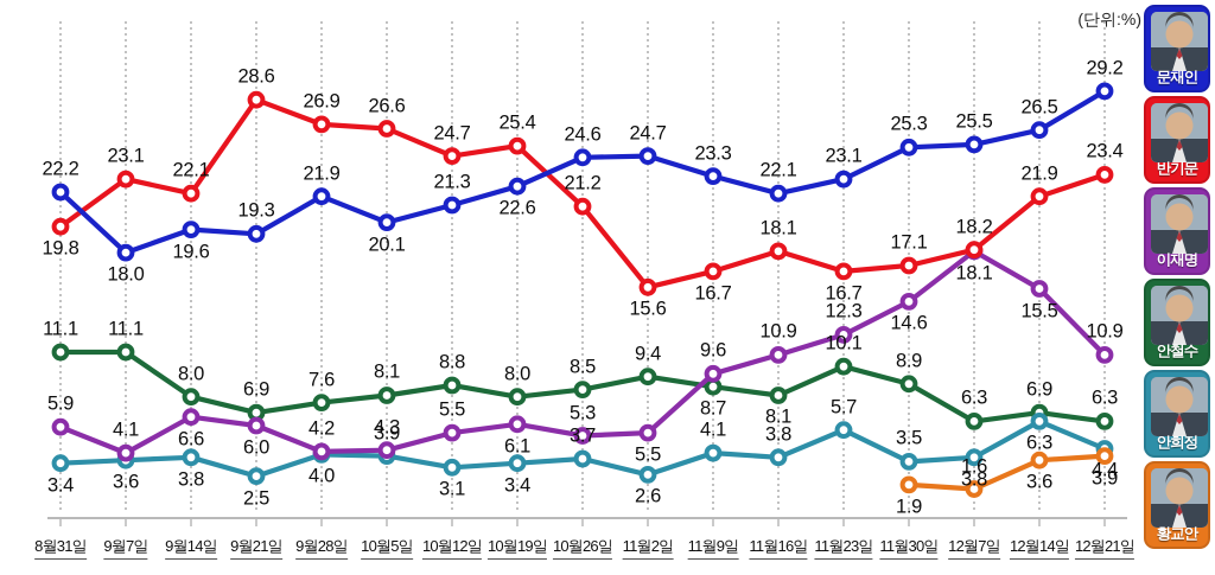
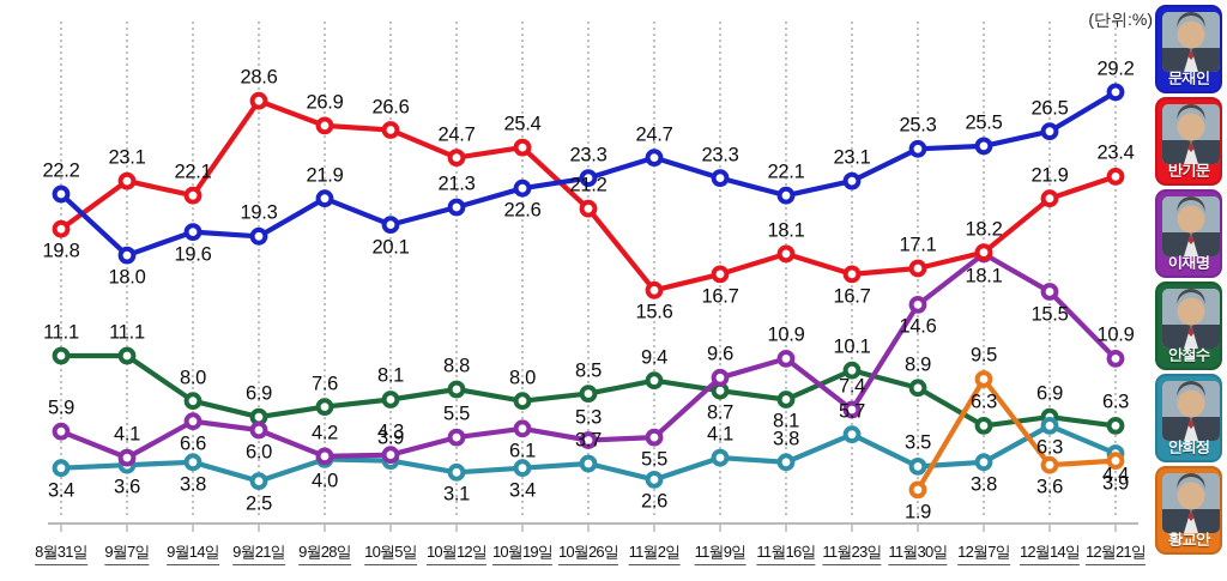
문재인/10월26일: 24.6 -> 23.3
이재명/11월23일: 12.3 -> 7.4
황교안/12월7일: 1.6 -> 9.5
